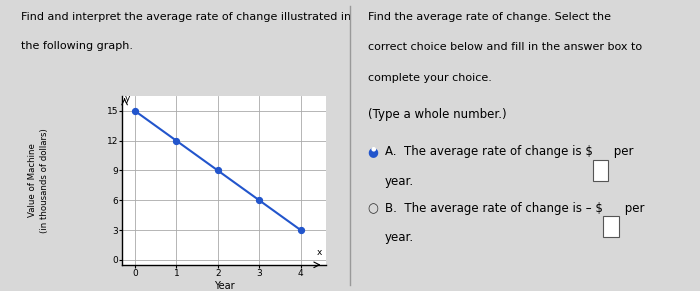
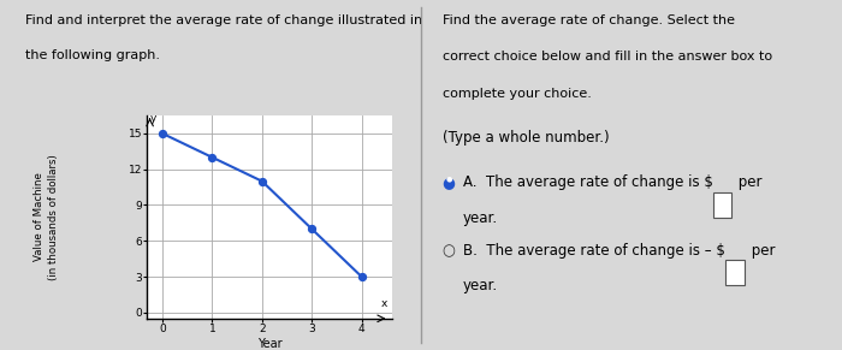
1: 12 -> 13
2: 9 -> 11
3: 6 -> 7
